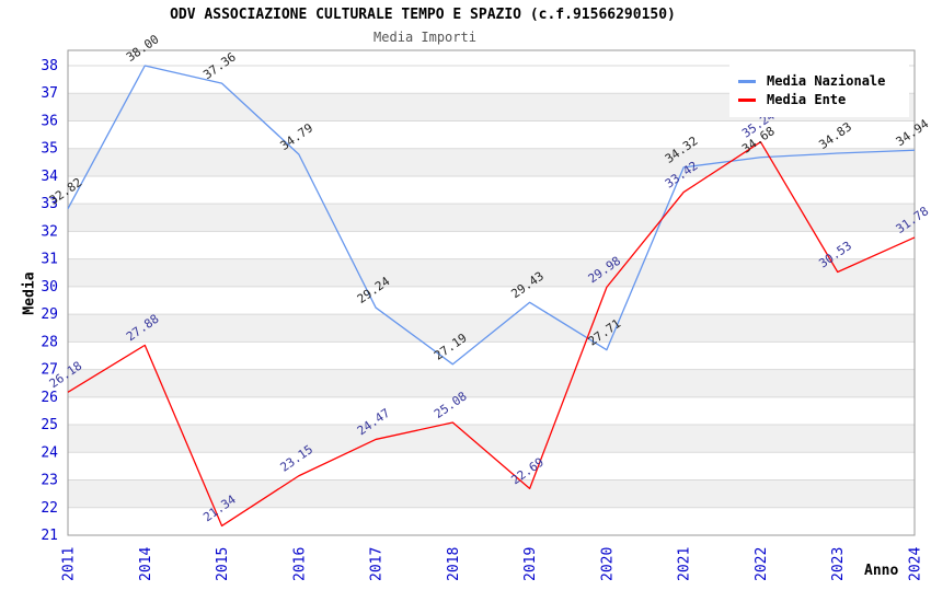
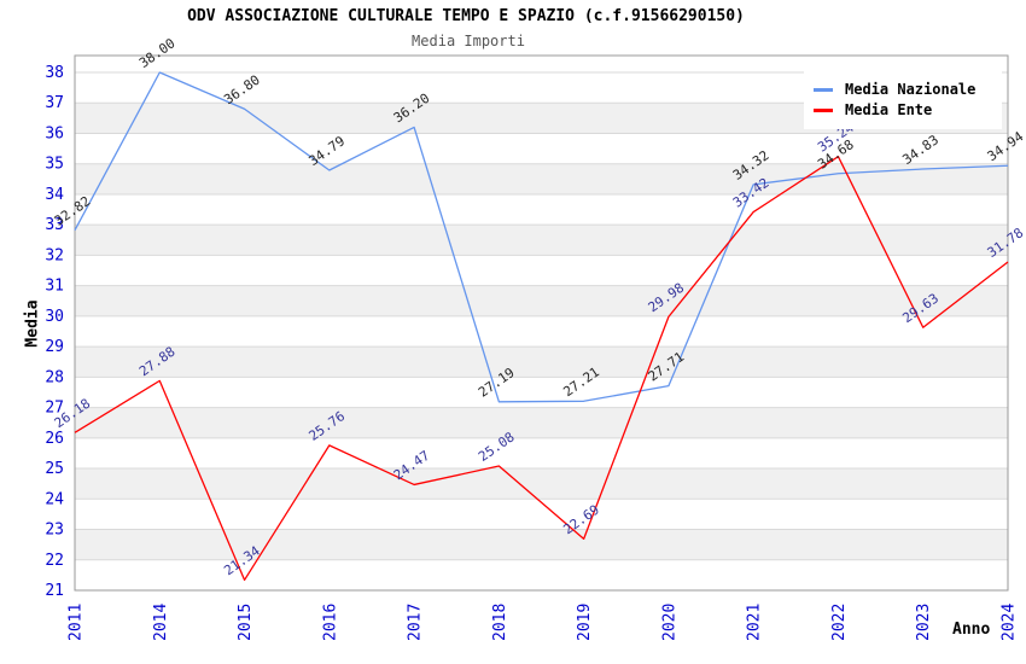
Media Nazionale/2015: 37.36 -> 36.80
Media Ente/2016: 23.15 -> 25.76
Media Nazionale/2017: 29.24 -> 36.20
Media Nazionale/2019: 29.43 -> 27.21
Media Ente/2023: 30.53 -> 29.63
